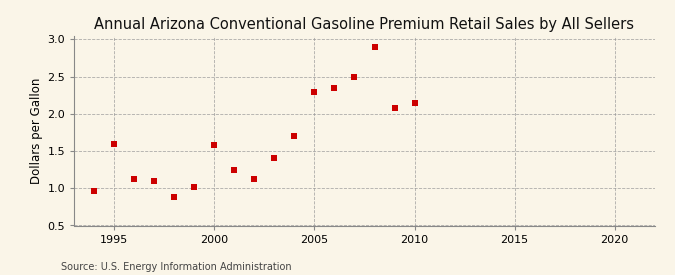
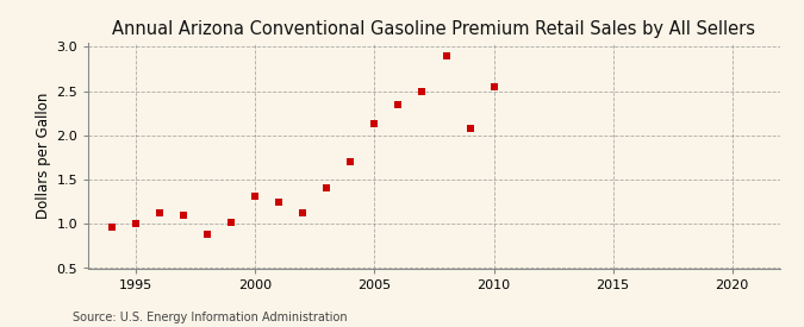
1995: 1.60 -> 1.00
2000: 1.58 -> 1.31
2005: 2.30 -> 2.13
2010: 2.14 -> 2.55
